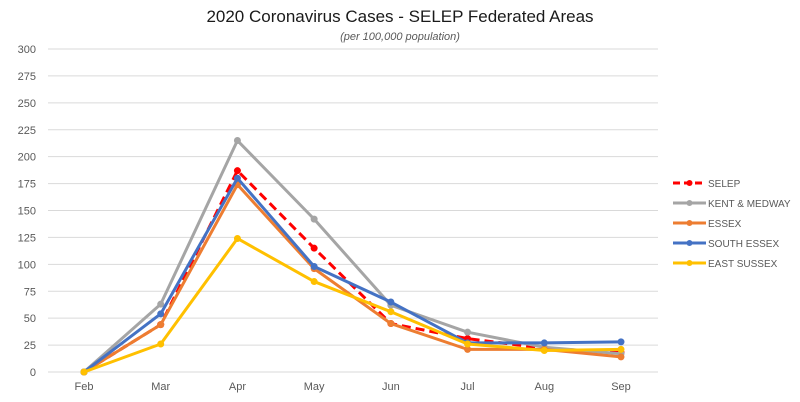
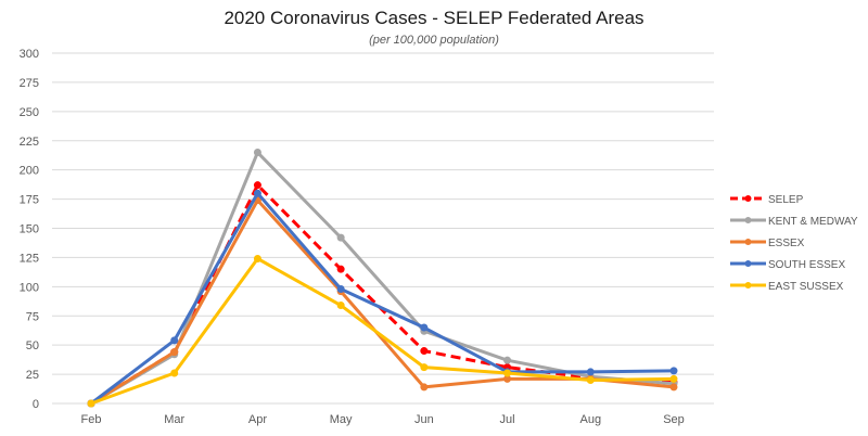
KENT & MEDWAY/Mar: 63 -> 42
ESSEX/Jun: 45 -> 14
EAST SUSSEX/Jun: 56 -> 31
